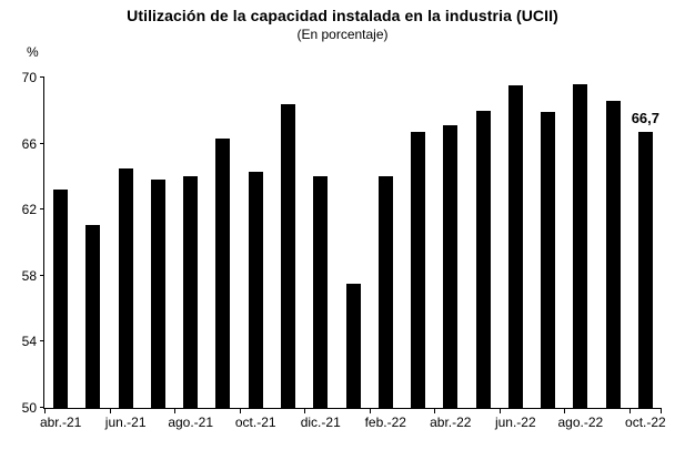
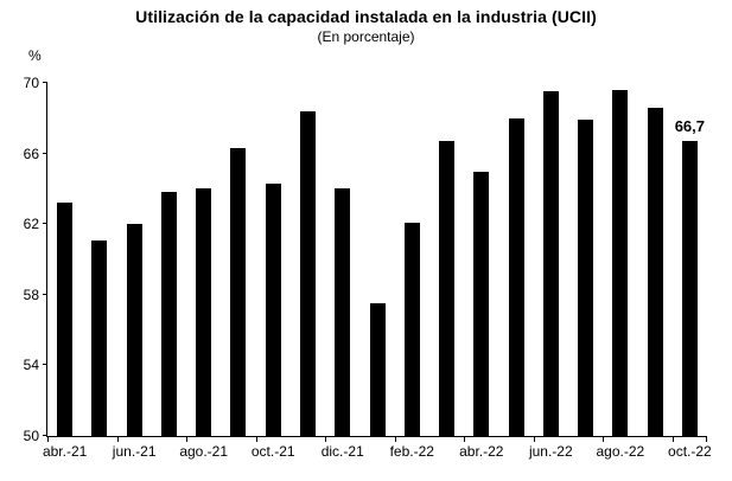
jun.-21: 64.5 -> 62.0
feb.-22: 64.0 -> 62.1
abr.-22: 67.1 -> 65.0
